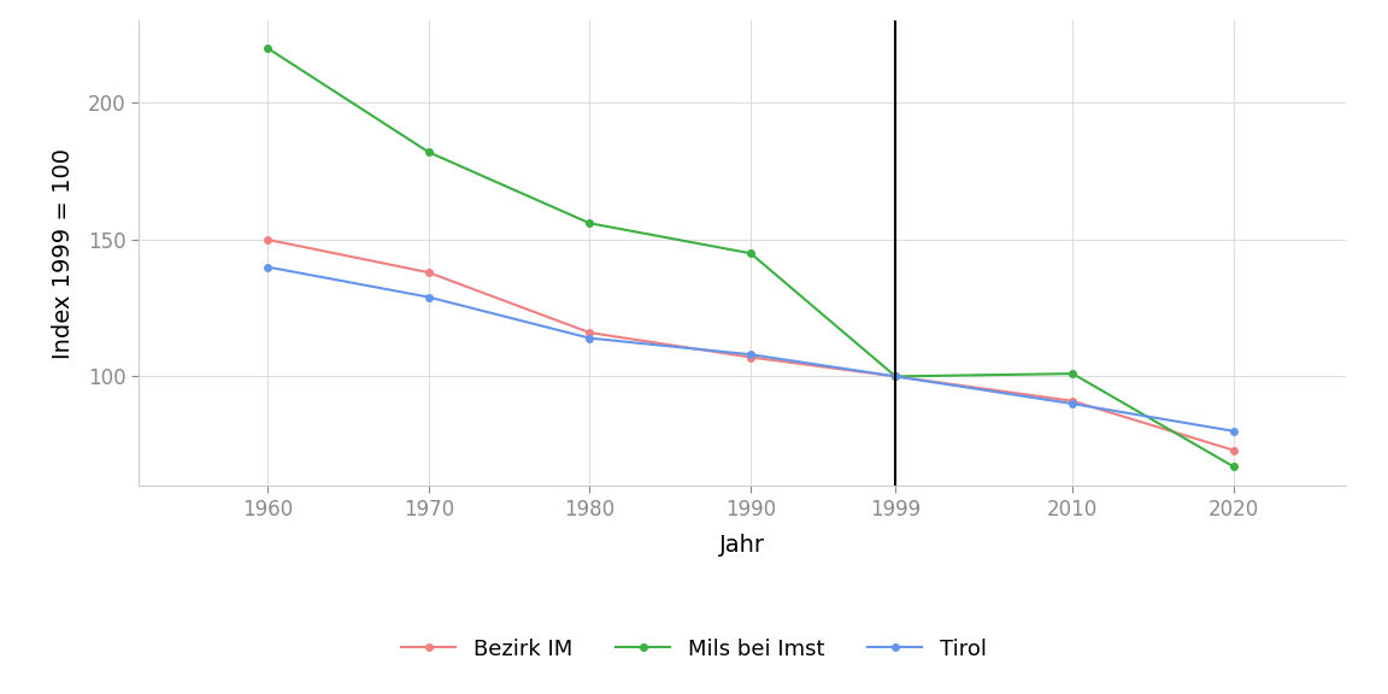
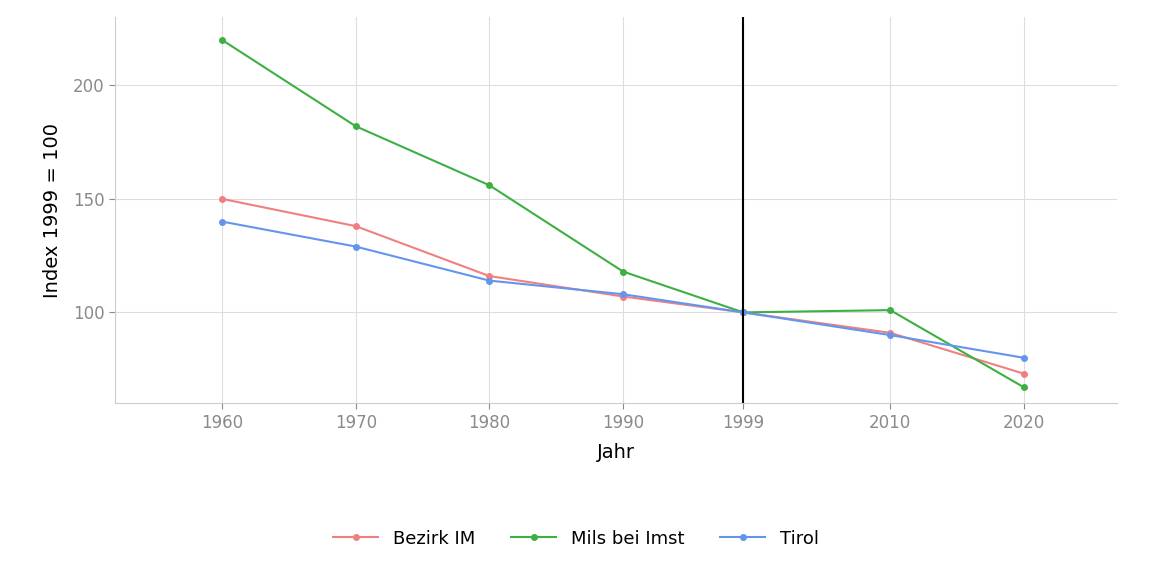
Mils bei Imst/1990: 145 -> 118
